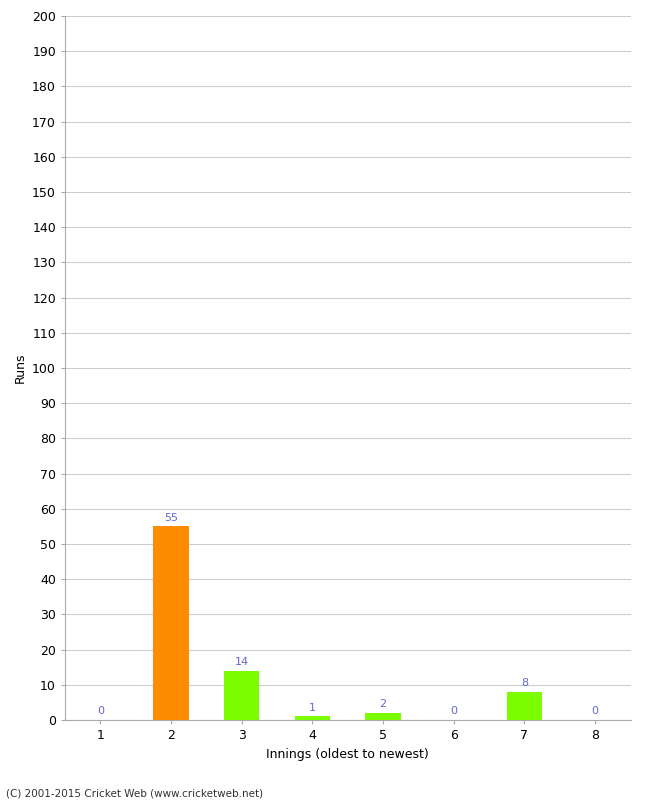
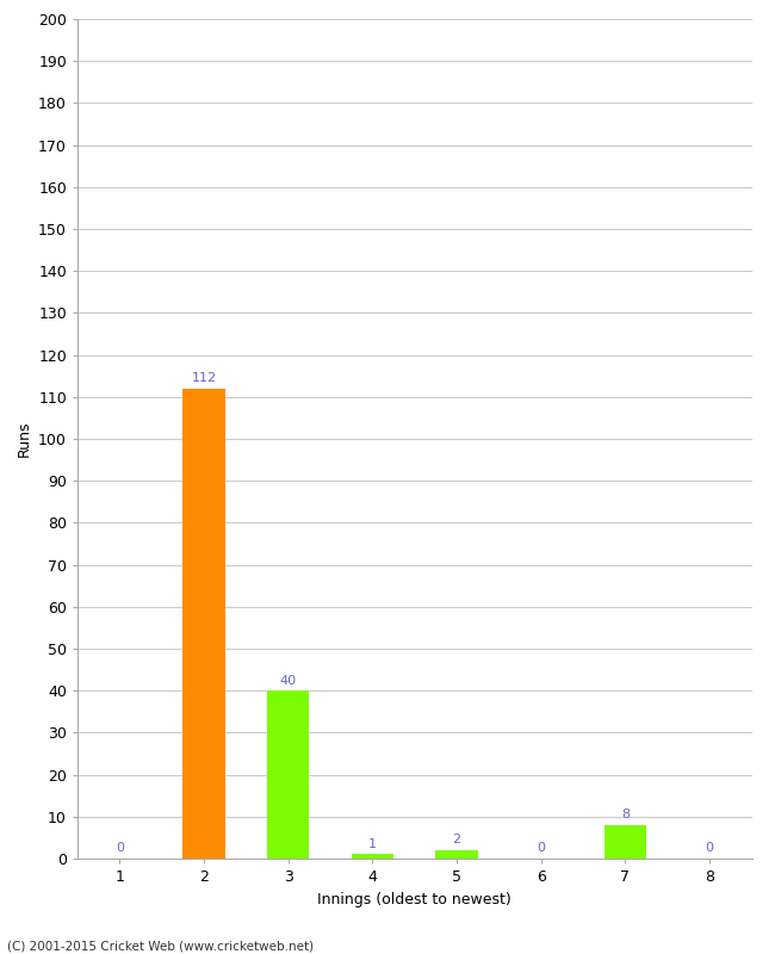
2: 55 -> 112
3: 14 -> 40
